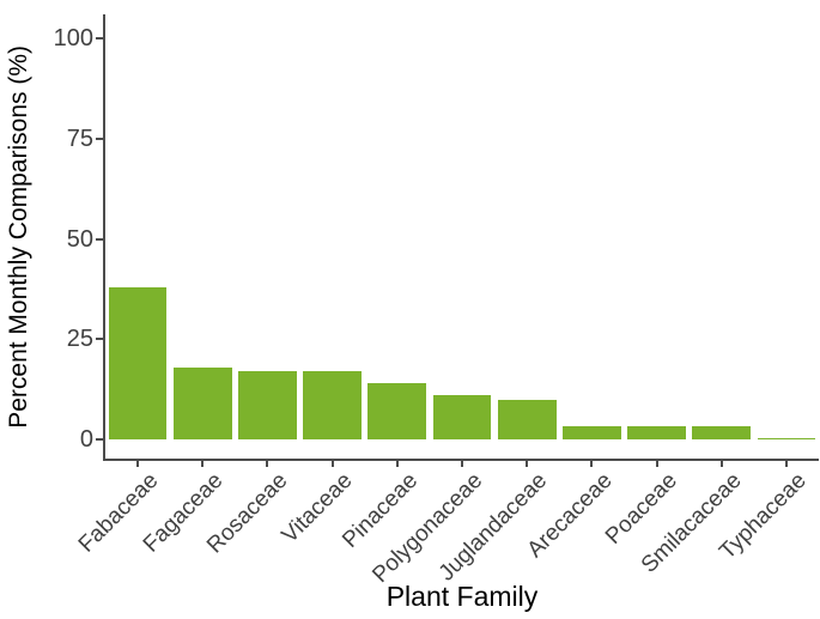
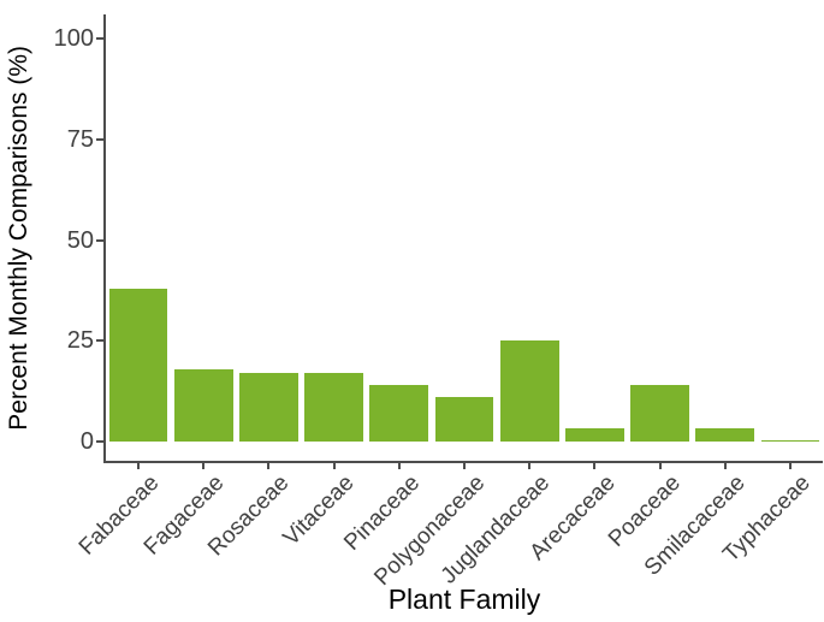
Juglandaceae: 10 -> 25
Poaceae: 3 -> 14
